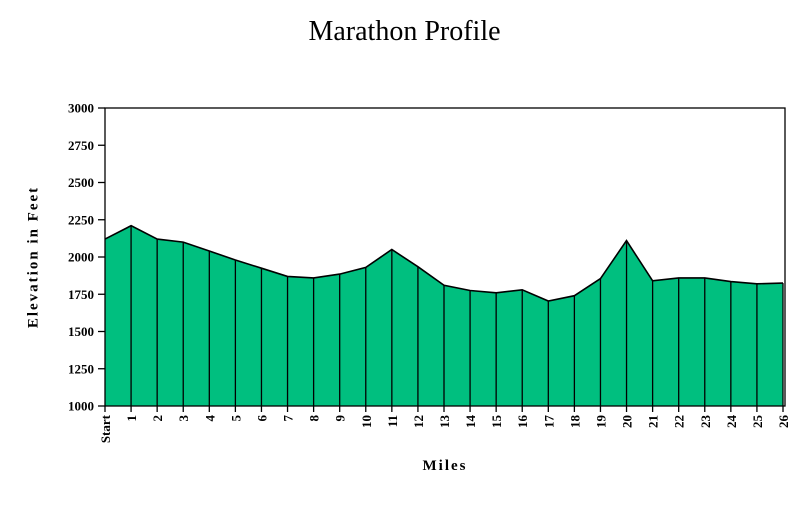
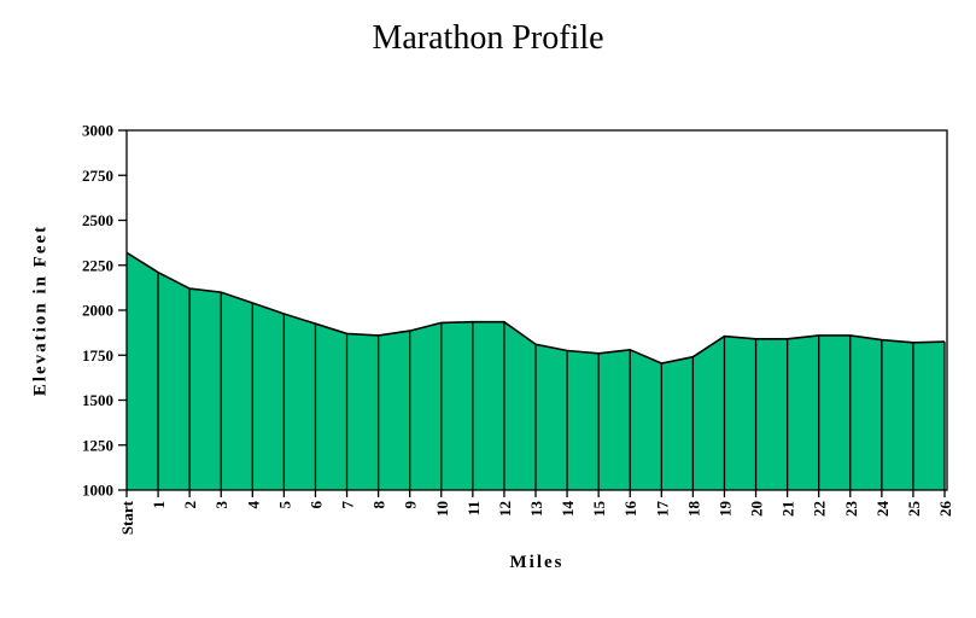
Start: 2120 -> 2320
11: 2050 -> 1940
20: 2110 -> 1840
